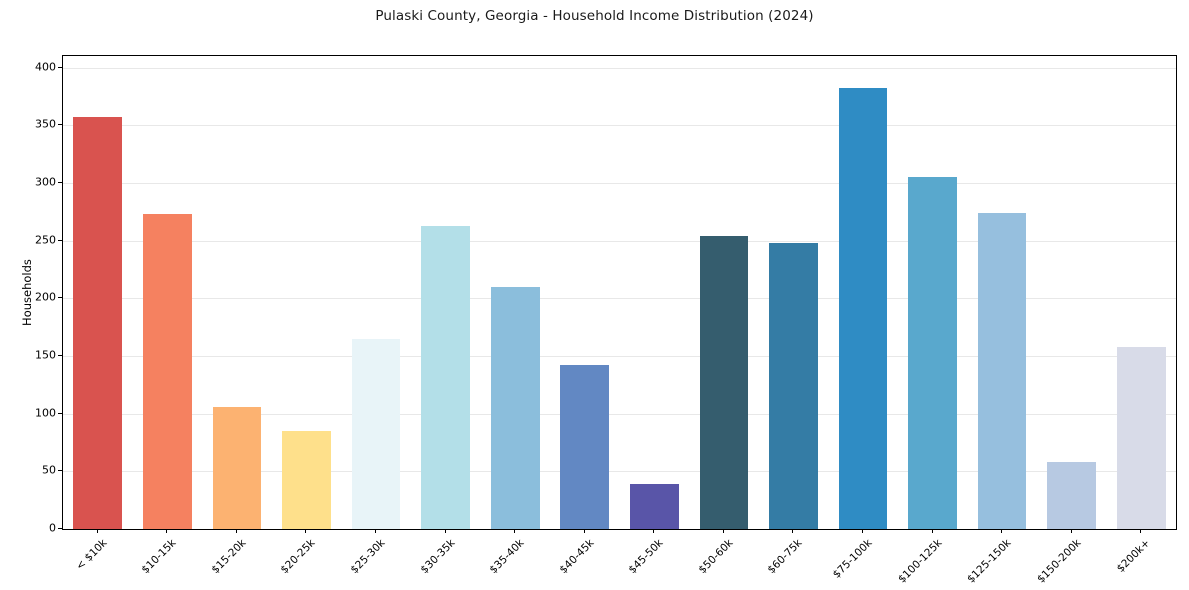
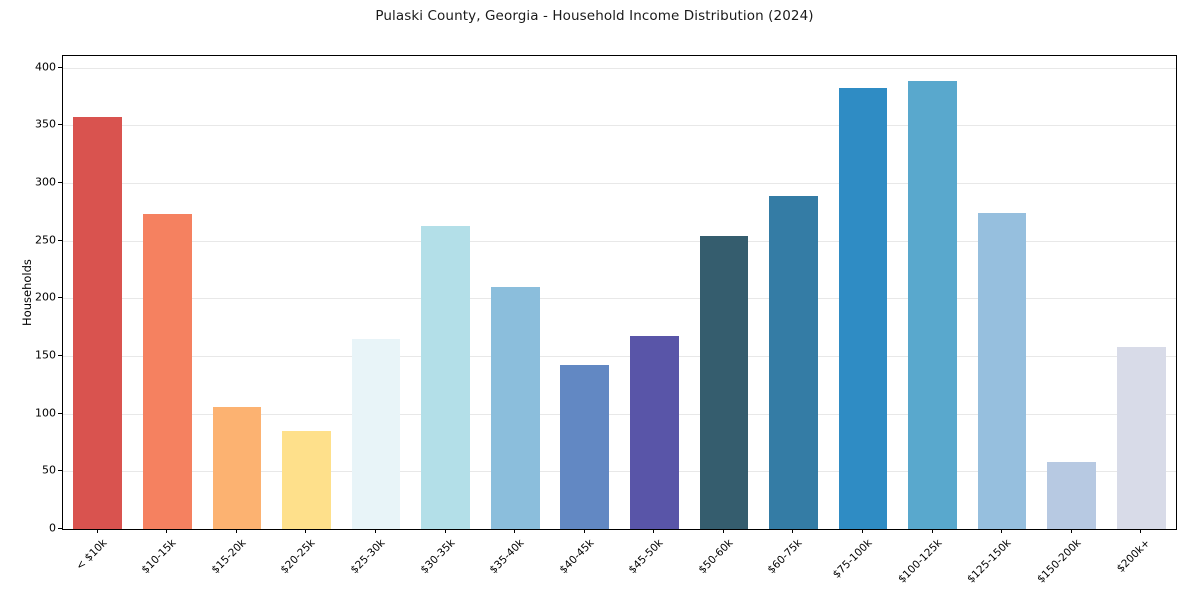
$45-50k: 39 -> 167
$60-75k: 248 -> 289
$100-125k: 305 -> 388
